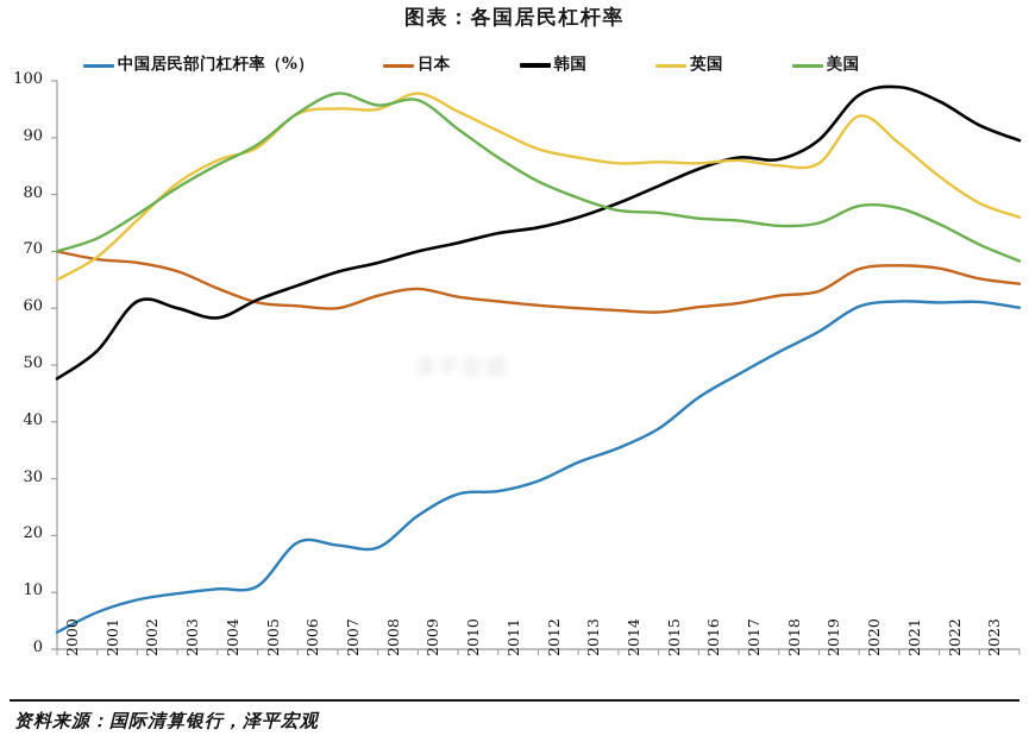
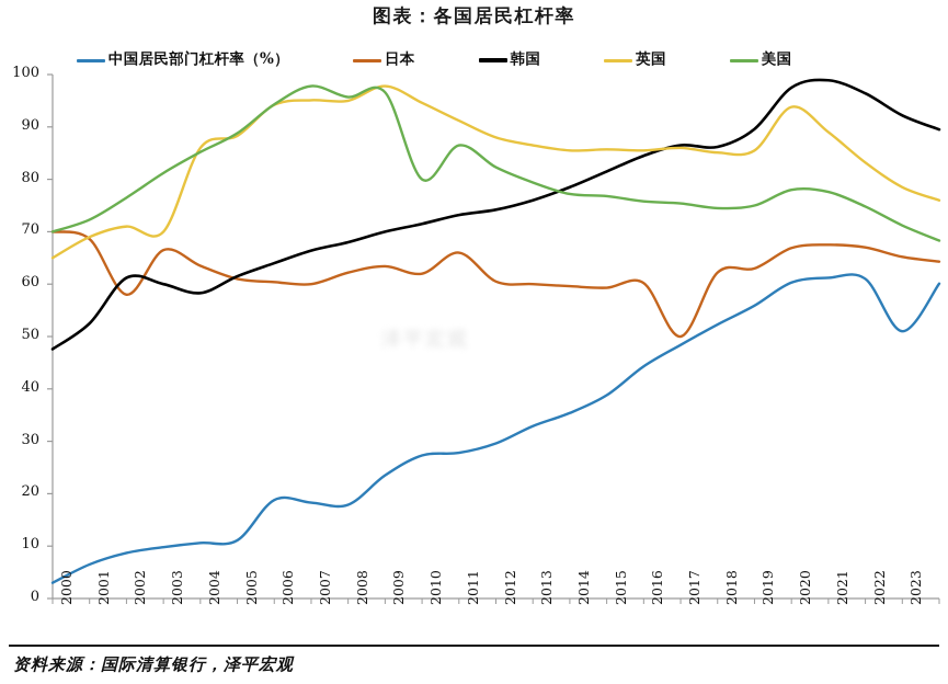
日本/2002: 68 -> 58
英国/2002: 76 -> 71
英国/2003: 82 -> 70
美国/2010: 92 -> 80
日本/2011: 61 -> 66
日本/2017: 61 -> 50
中国居民部门杠杆率（%）/2023: 61 -> 51
